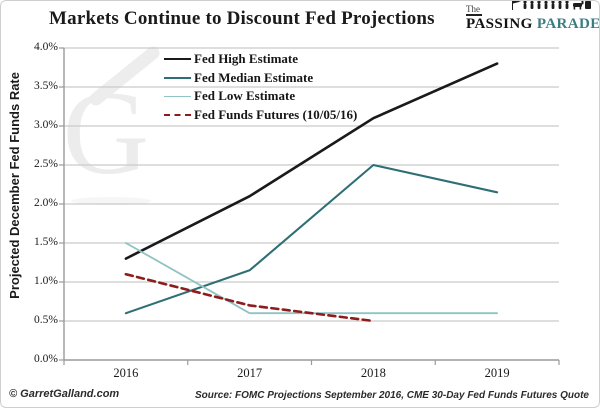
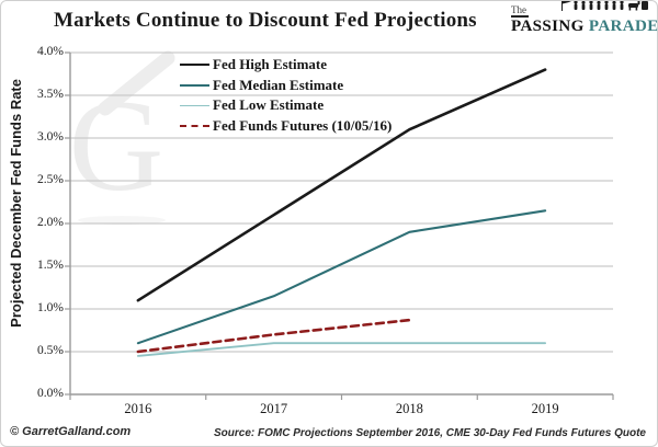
Fed High Estimate/2016: 1.3% -> 1.1%
Fed Low Estimate/2016: 1.5% -> 0.5%
Fed Funds Futures (10/05/16)/2016: 1.1% -> 0.5%
Fed Median Estimate/2018: 2.5% -> 1.9%
Fed Funds Futures (10/05/16)/2018: 0.5% -> 0.9%
